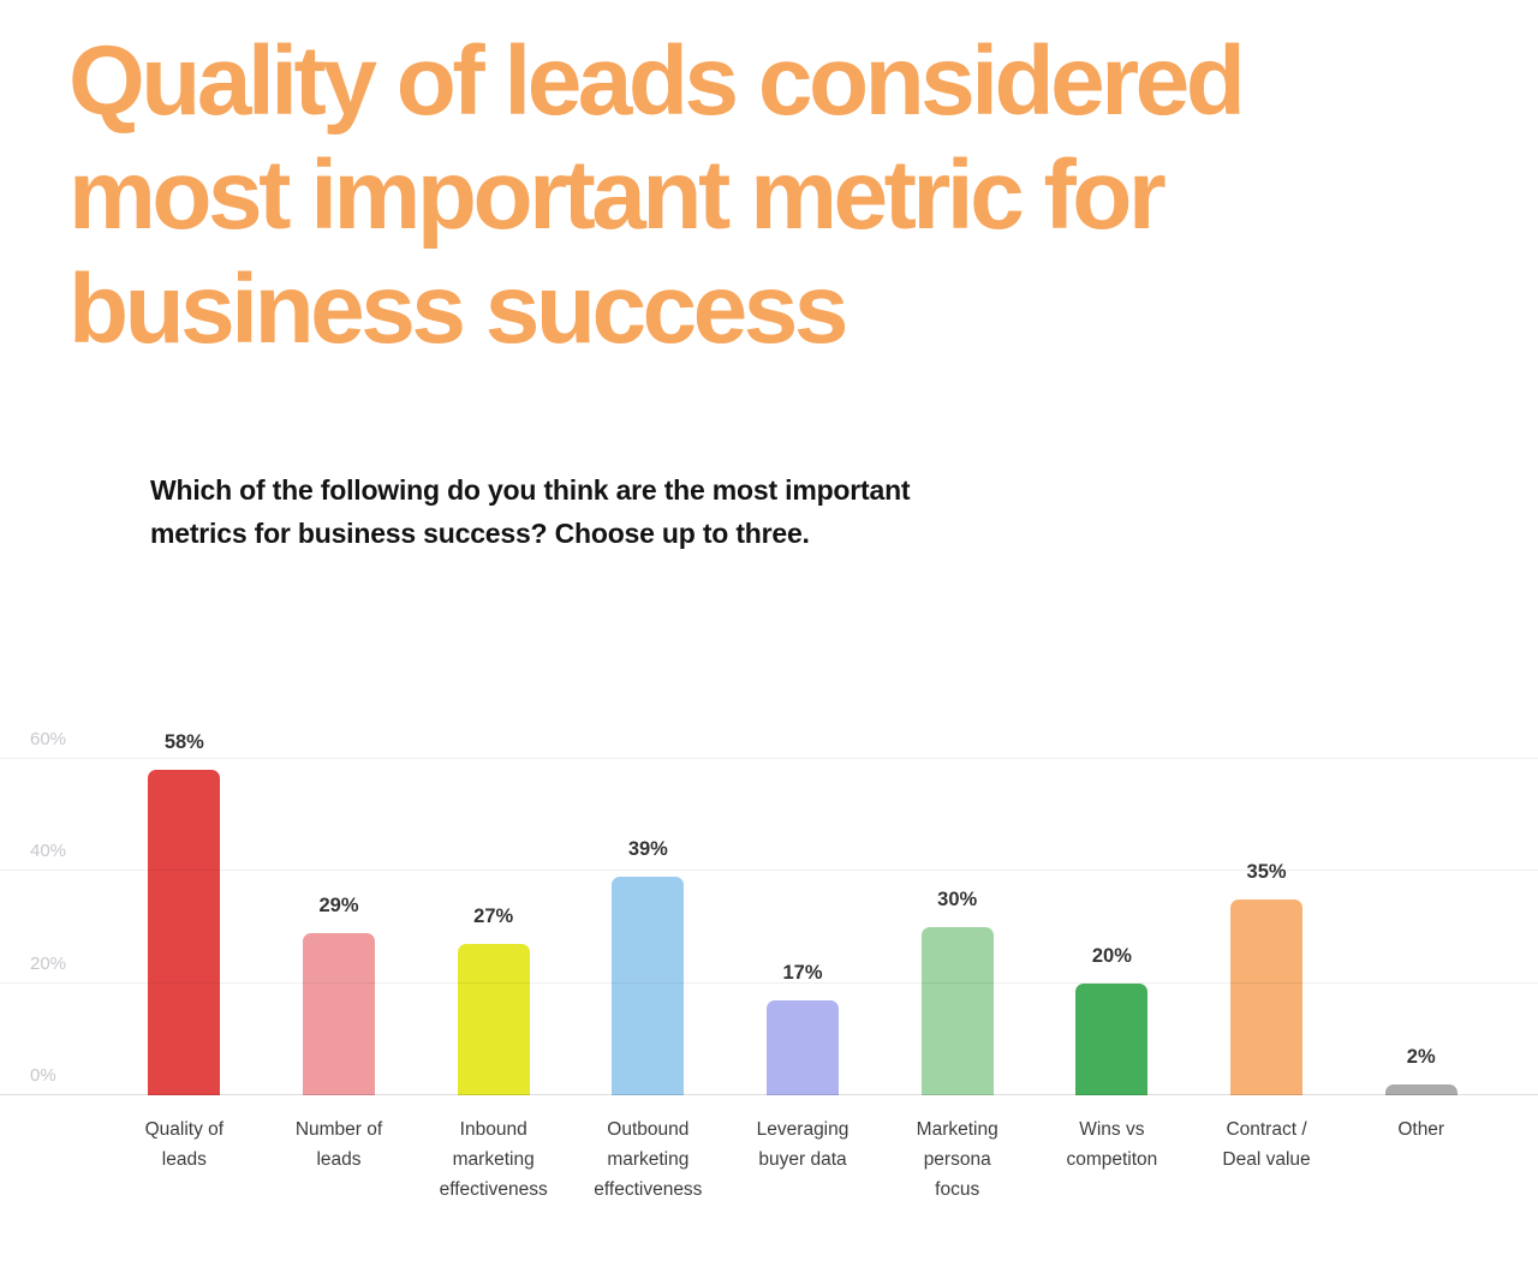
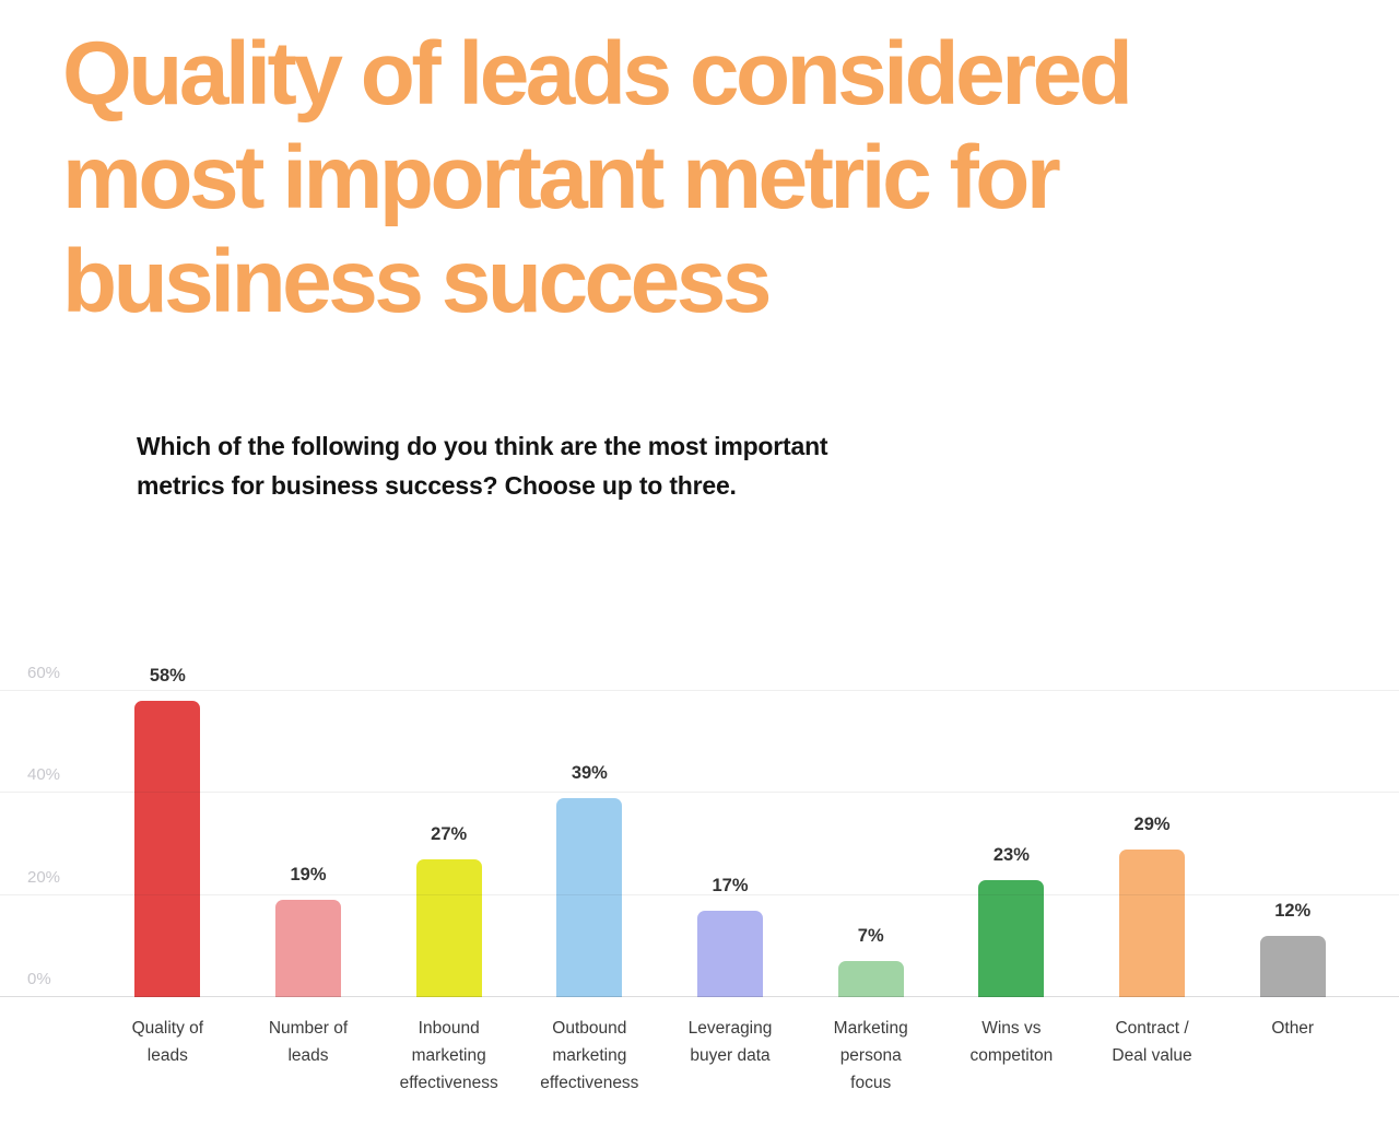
Number of leads: 29% -> 19%
Marketing persona focus: 30% -> 7%
Wins vs competiton: 20% -> 23%
Contract / Deal value: 35% -> 29%
Other: 2% -> 12%
